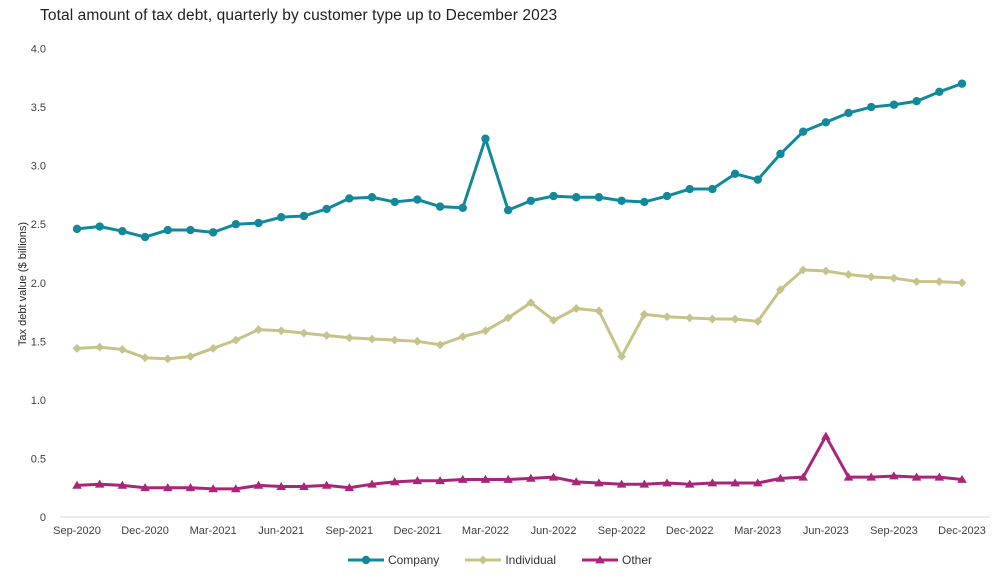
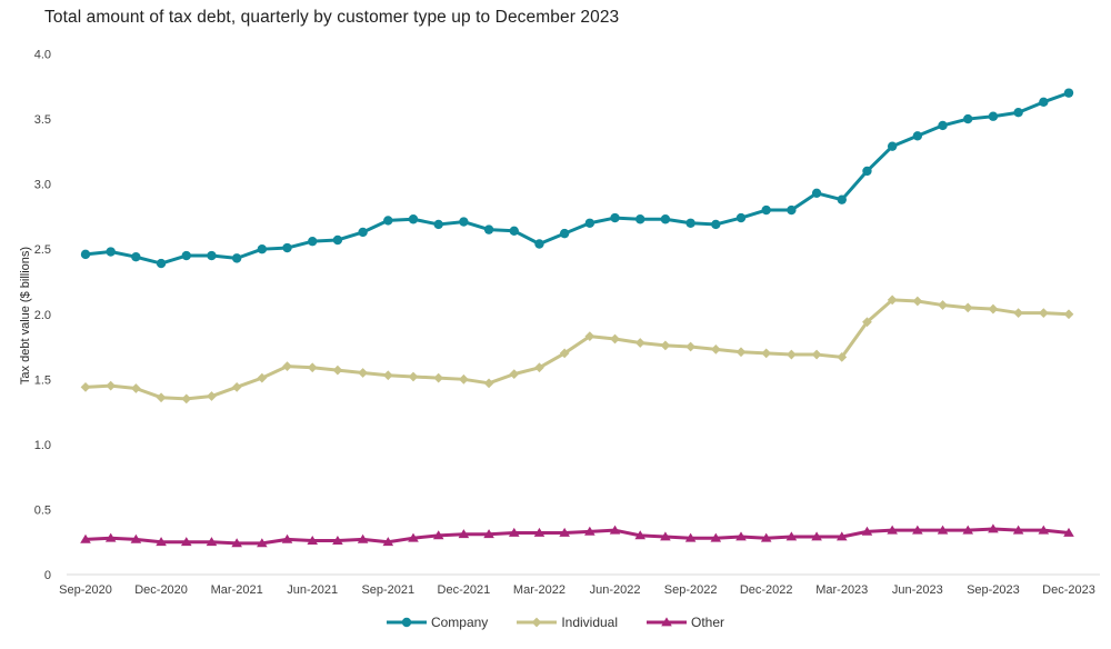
Company/Mar-2022: 3.23 -> 2.54
Individual/Jun-2022: 1.68 -> 1.81
Individual/Sep-2022: 1.37 -> 1.75
Other/Jun-2023: 0.69 -> 0.34
